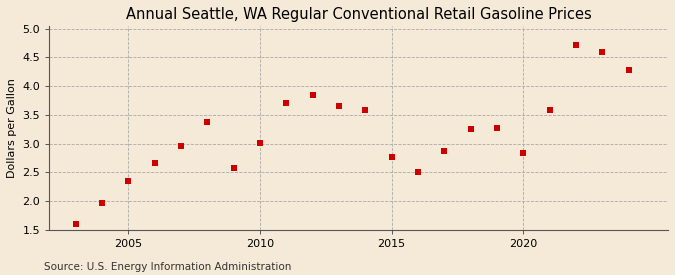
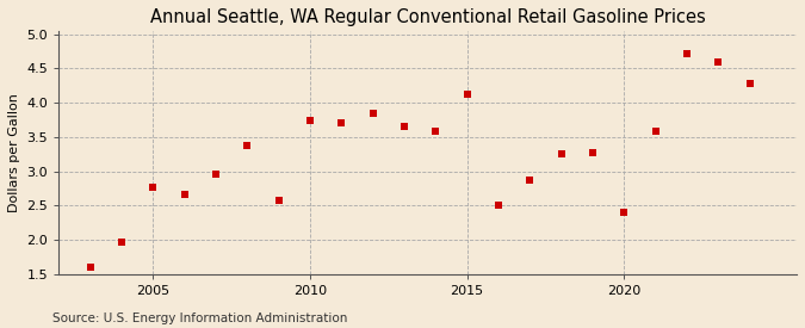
2005: 2.35 -> 2.76
2010: 3.01 -> 3.74
2015: 2.77 -> 4.12
2020: 2.83 -> 2.40
